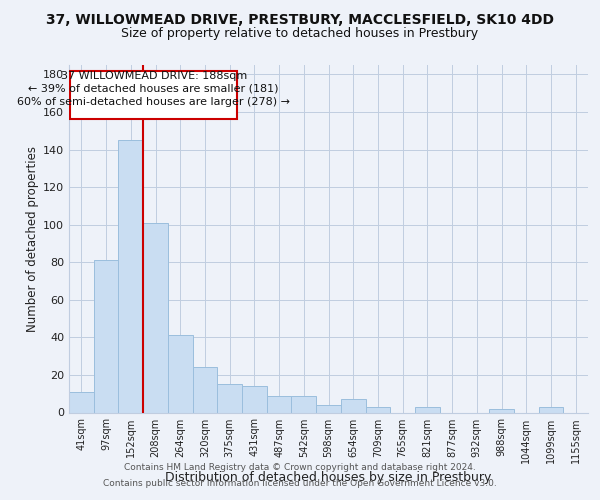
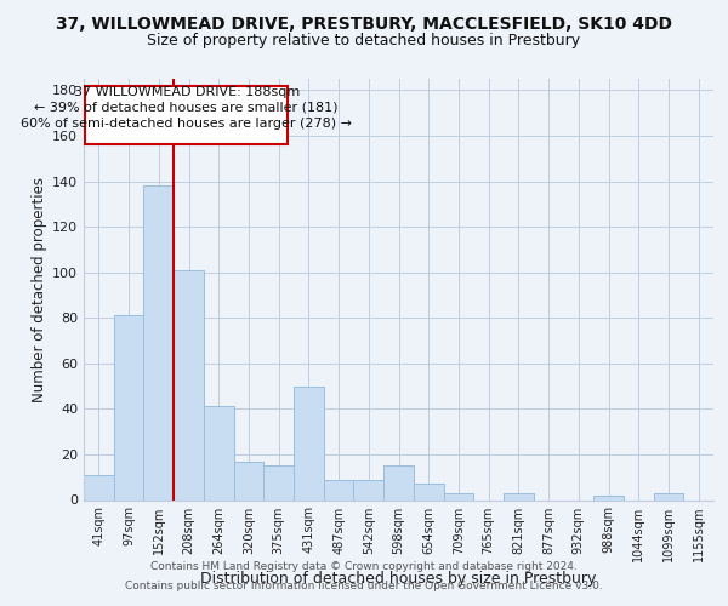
152sqm: 145 -> 138
320sqm: 24 -> 17
431sqm: 14 -> 50
598sqm: 4 -> 15
